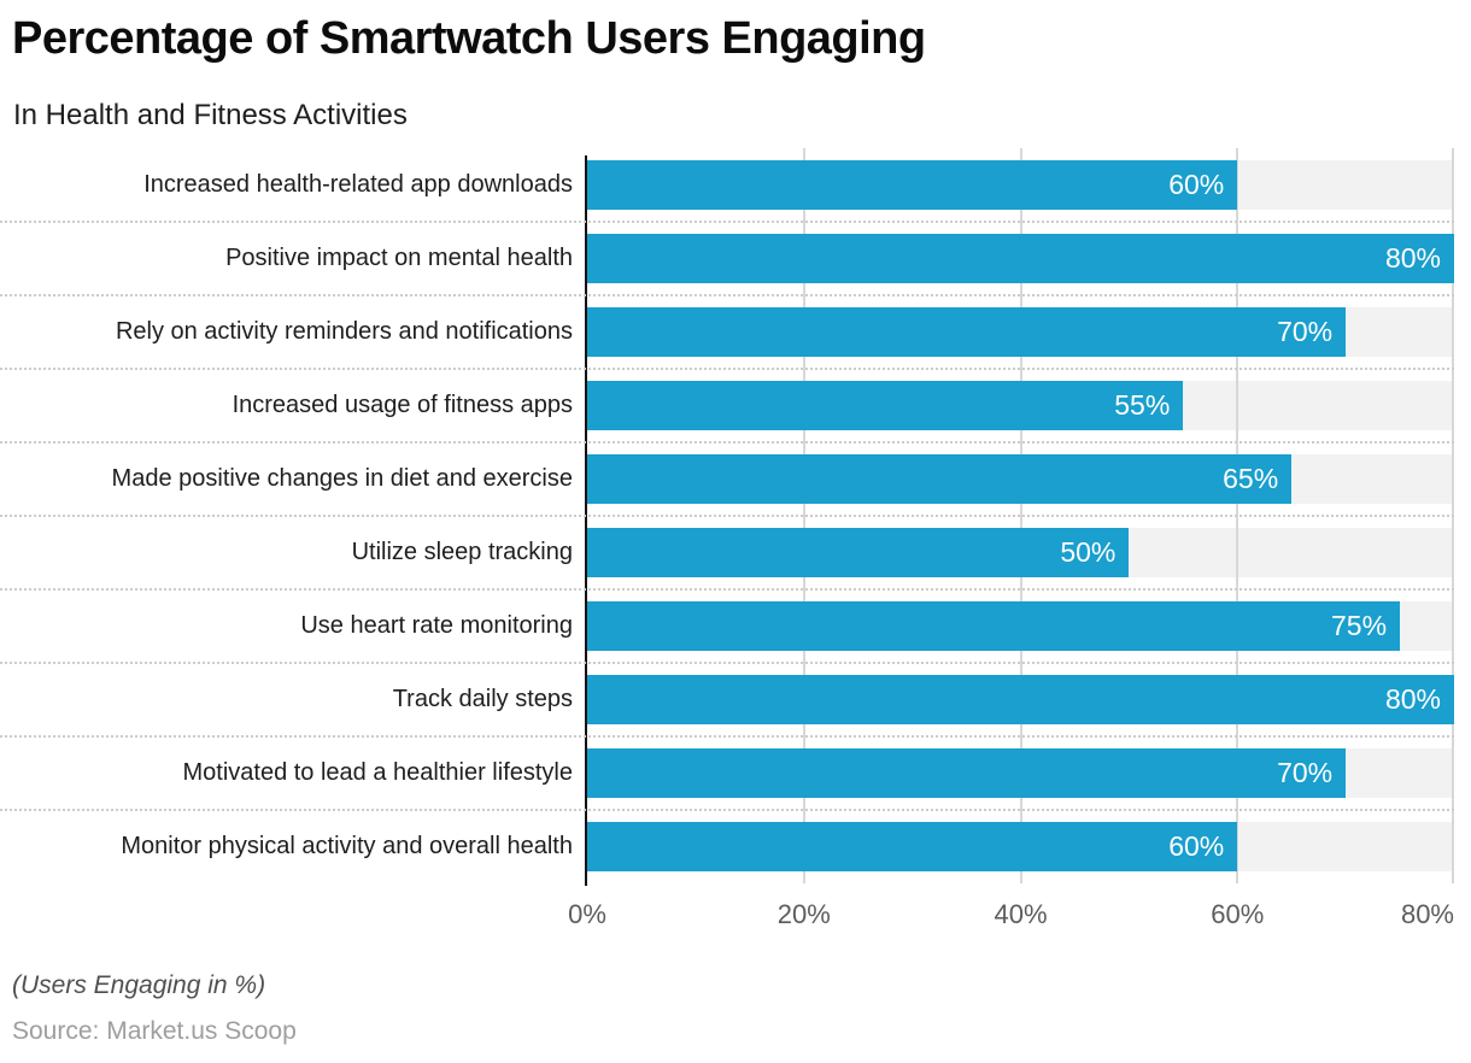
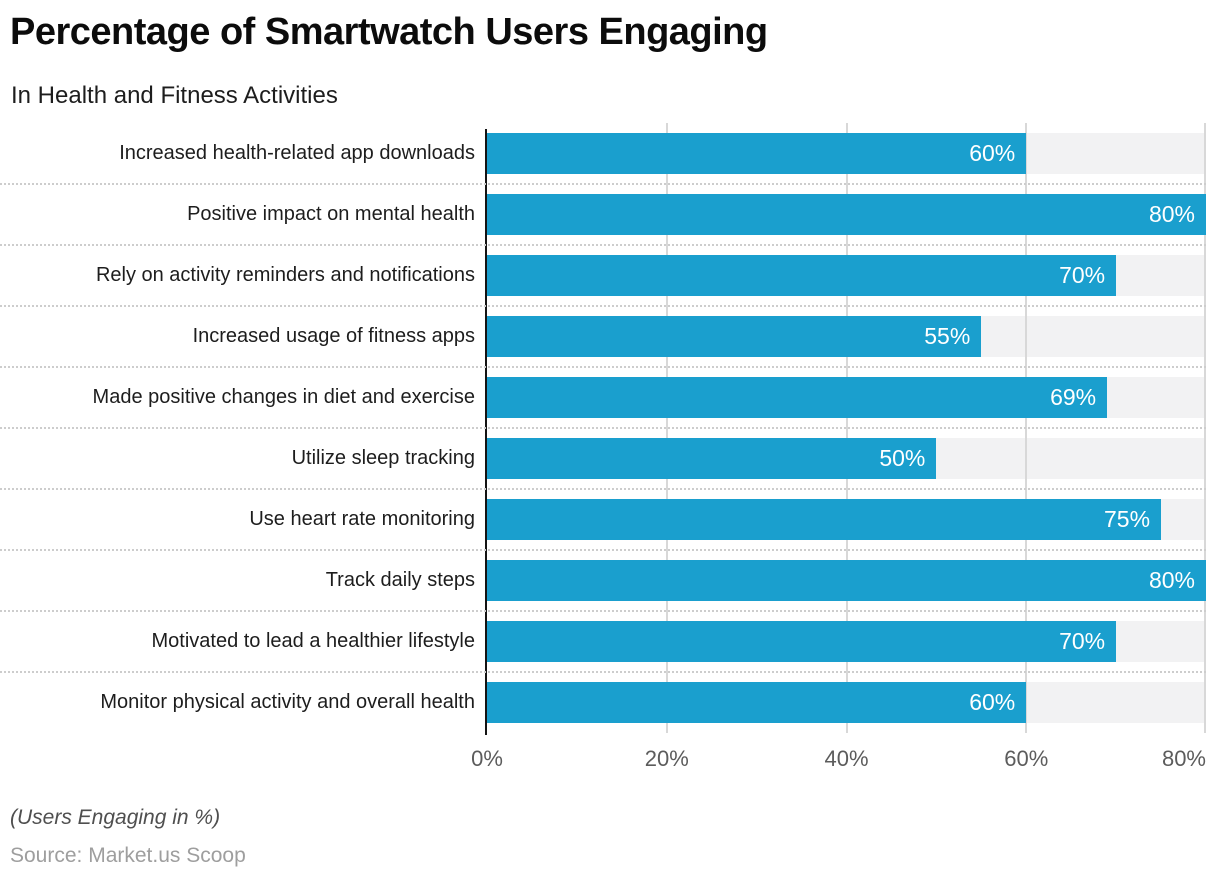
Made positive changes in diet and exercise: 65% -> 69%
